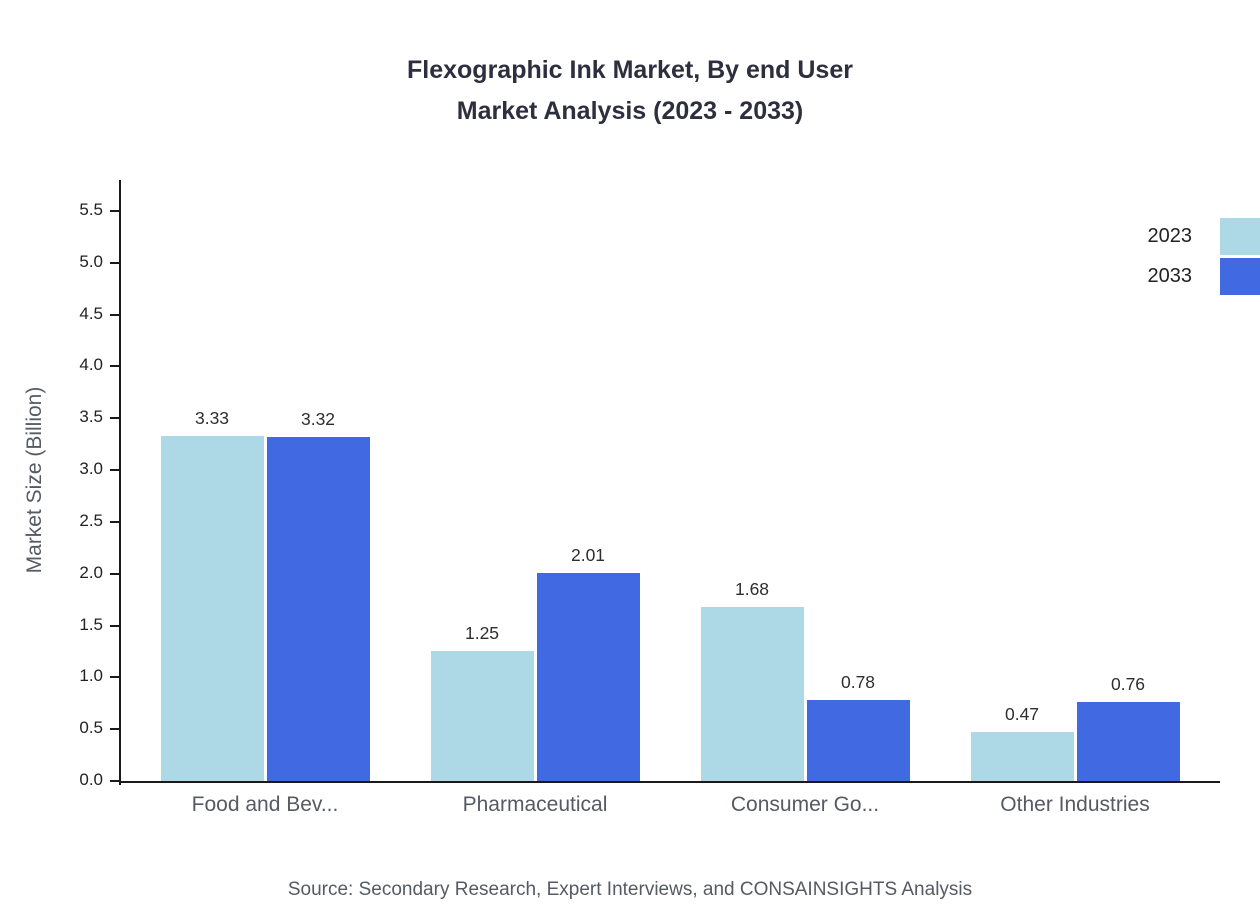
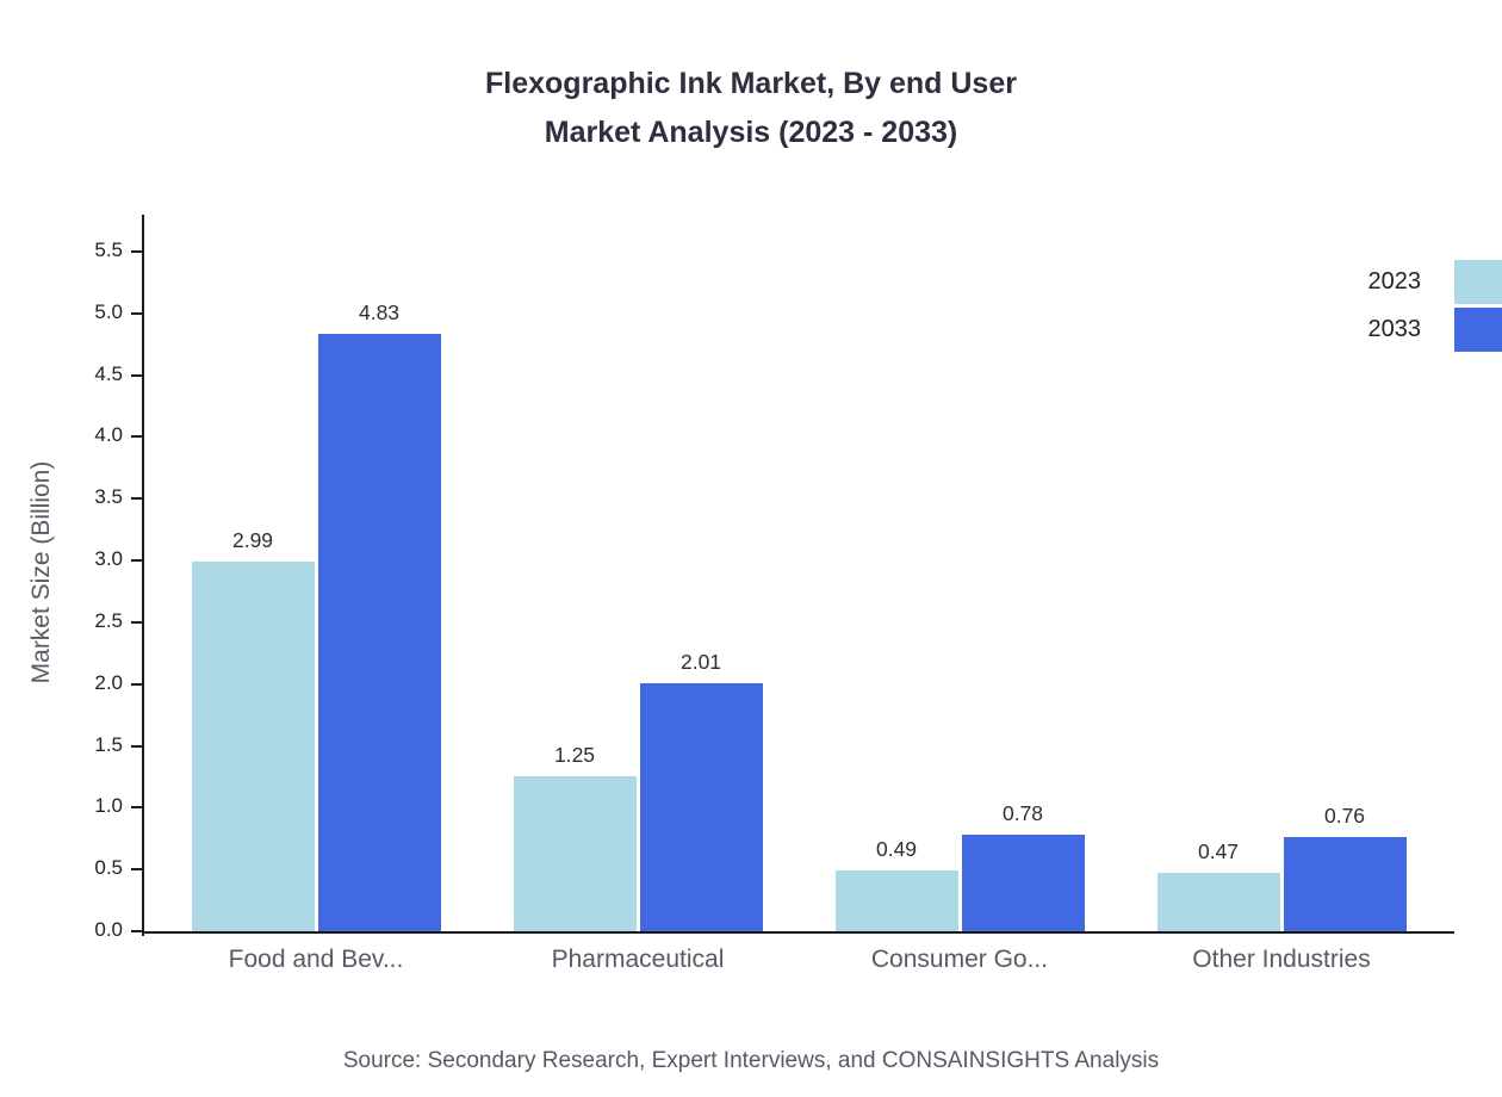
2023/Food and Bev...: 3.33 -> 2.99
2033/Food and Bev...: 3.32 -> 4.83
2023/Consumer Go...: 1.68 -> 0.49
